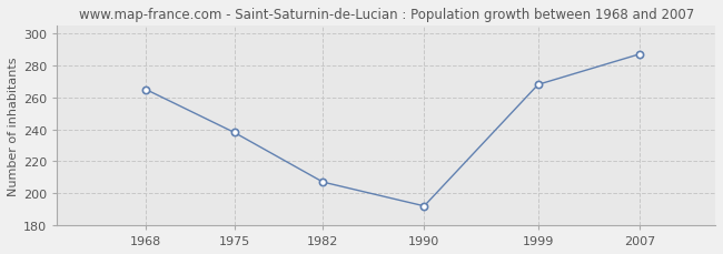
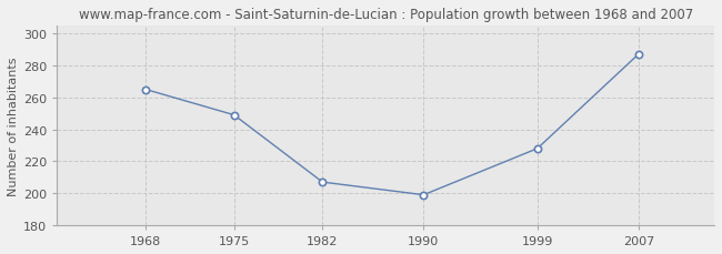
1975: 238 -> 249
1990: 192 -> 199
1999: 268 -> 228
